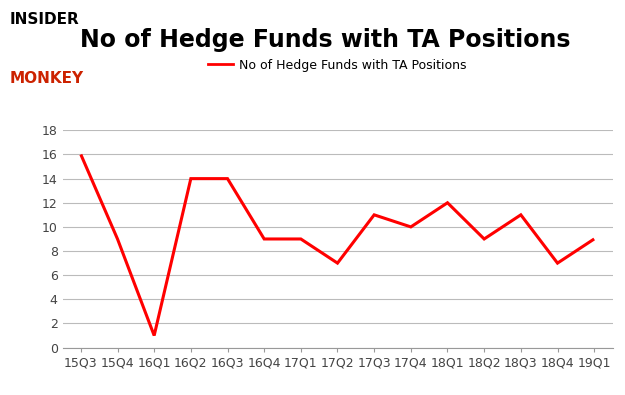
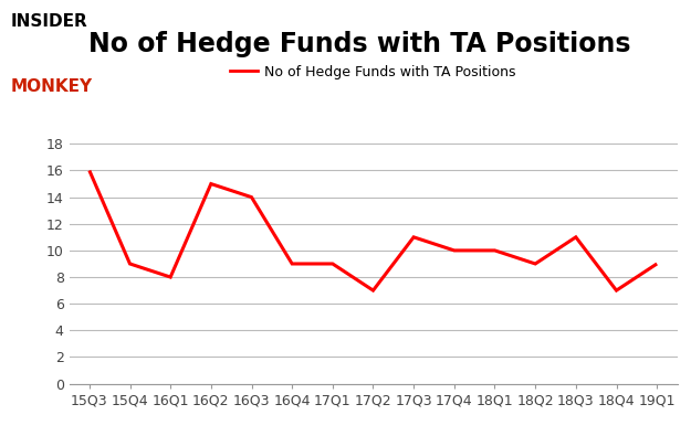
16Q1: 1 -> 8
16Q2: 14 -> 15
18Q1: 12 -> 10
